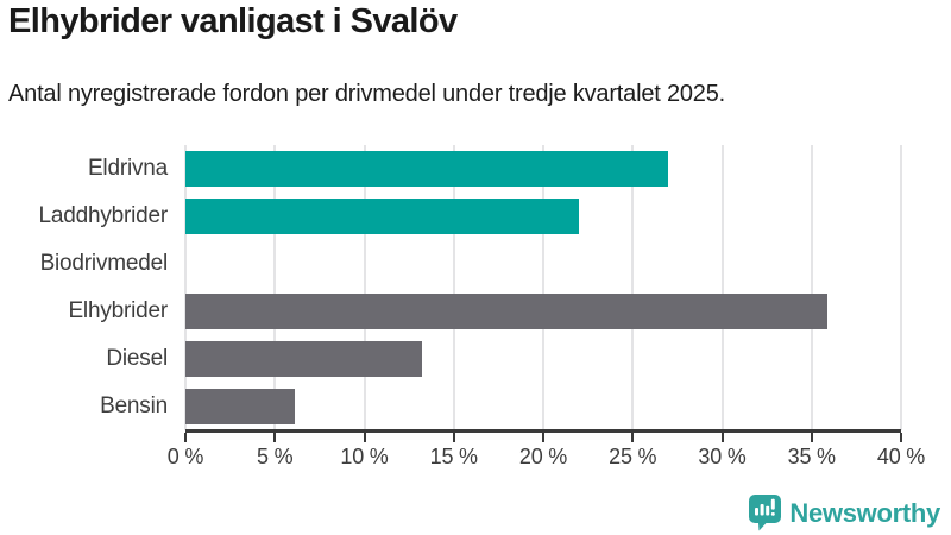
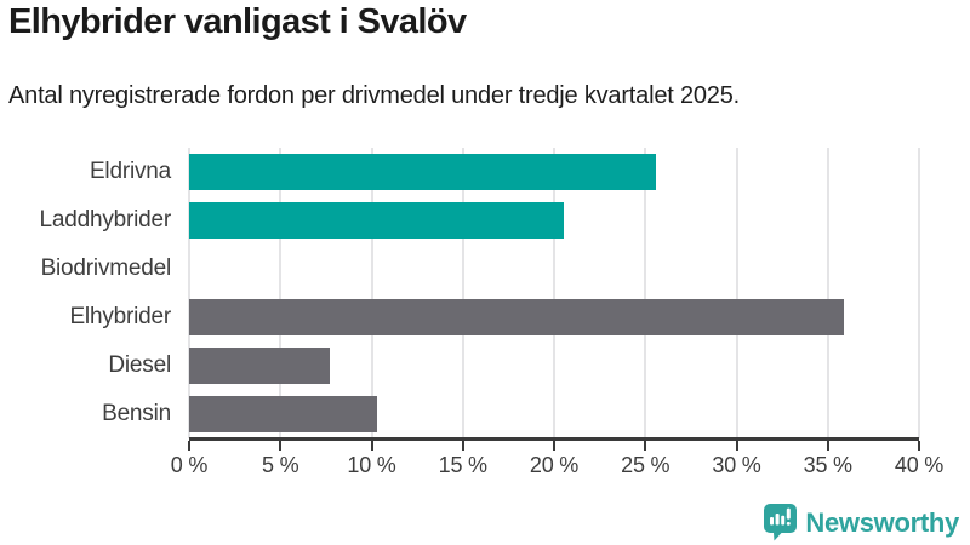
Eldrivna: 27.0% -> 25.6%
Laddhybrider: 22.0% -> 20.5%
Diesel: 13.2% -> 7.7%
Bensin: 6.1% -> 10.3%
